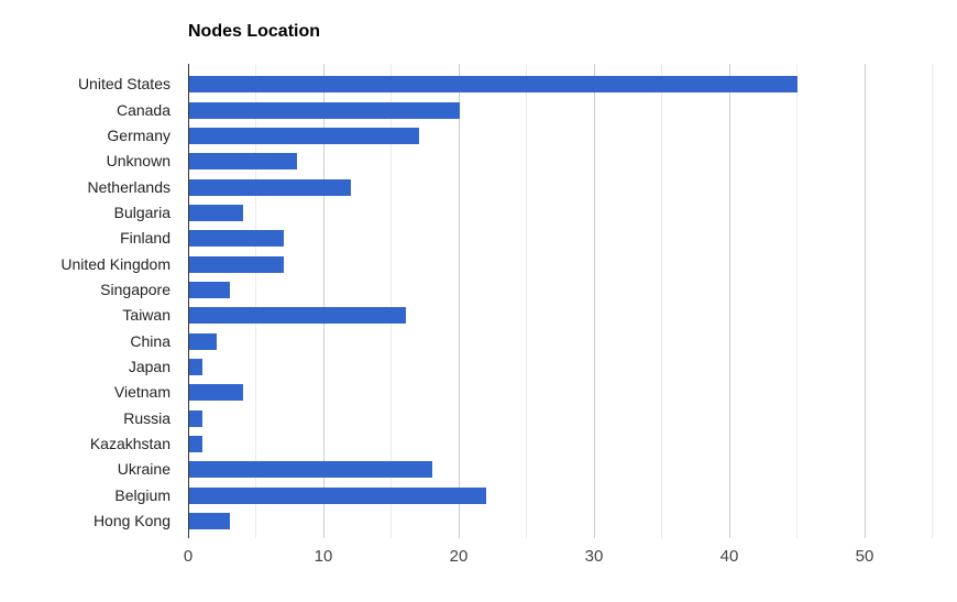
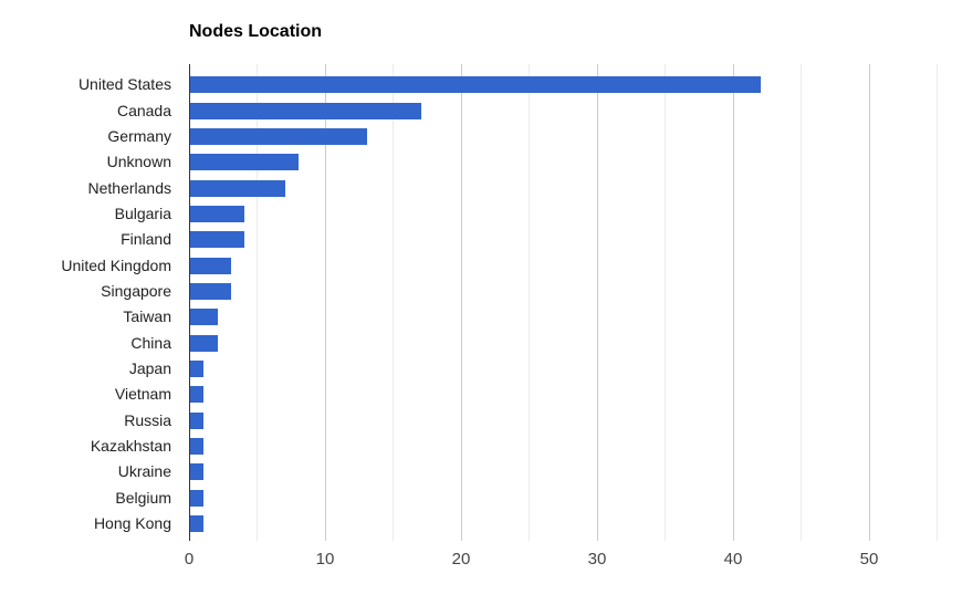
United States: 45 -> 42
Canada: 20 -> 17
Germany: 17 -> 13
Netherlands: 12 -> 7
Finland: 7 -> 4
United Kingdom: 7 -> 3
Taiwan: 16 -> 2
Vietnam: 4 -> 1
Ukraine: 18 -> 1
Belgium: 22 -> 1
Hong Kong: 3 -> 1
